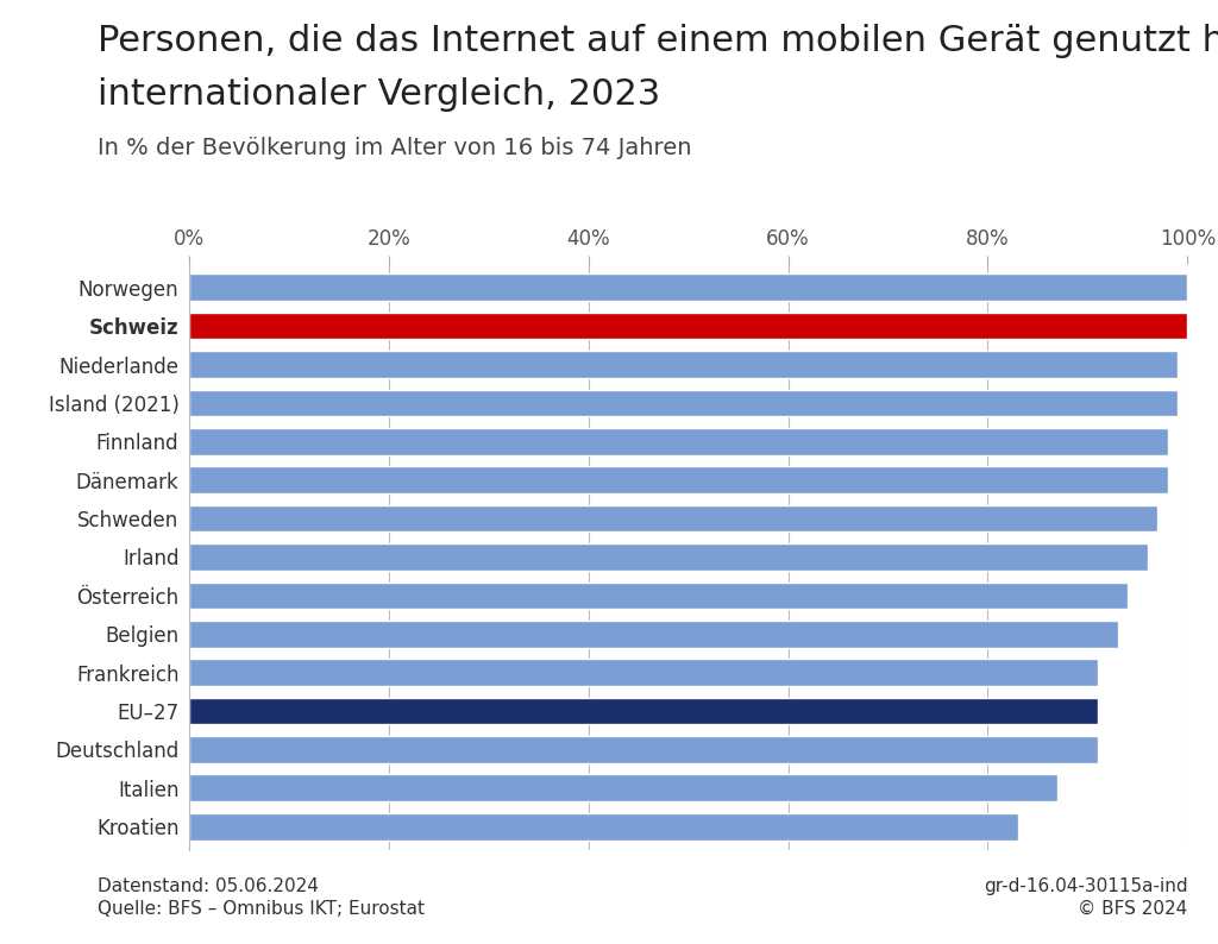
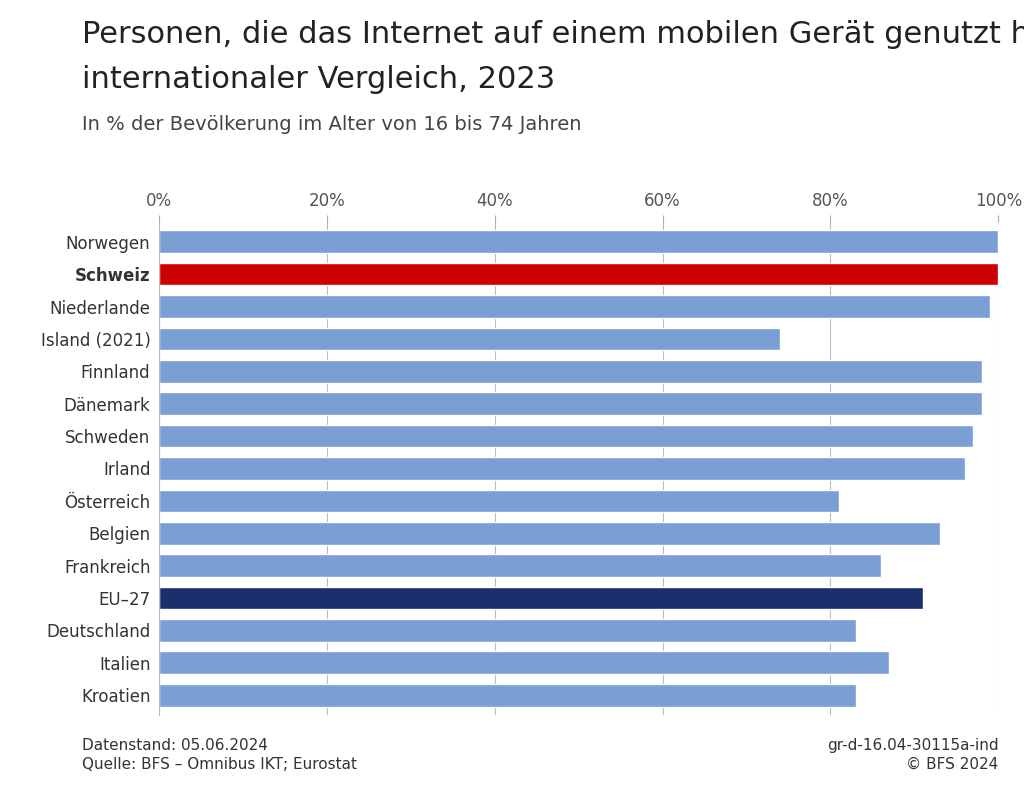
Island (2021): 99% -> 74%
Österreich: 94% -> 81%
Frankreich: 91% -> 86%
Deutschland: 91% -> 83%
